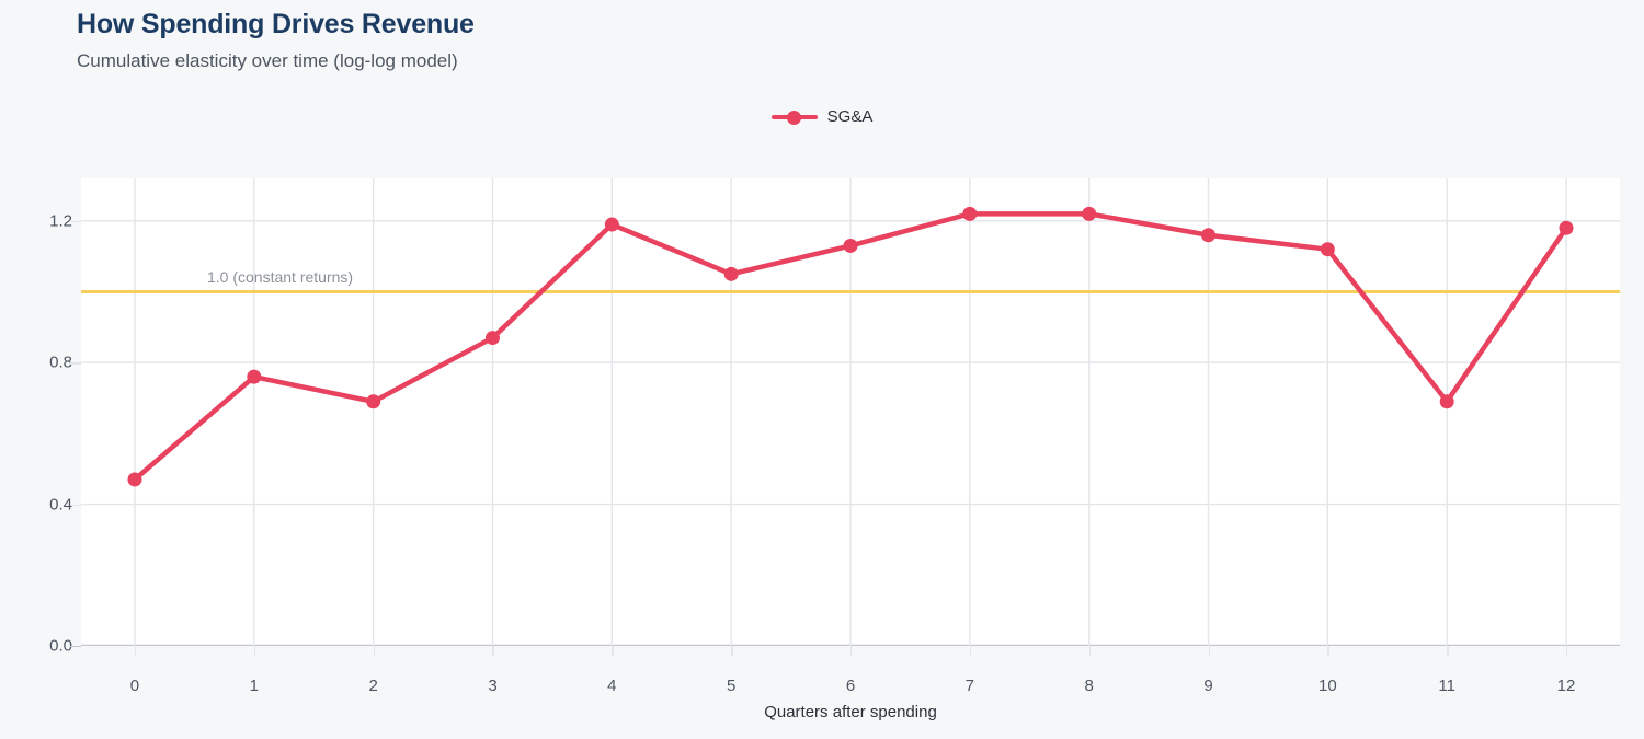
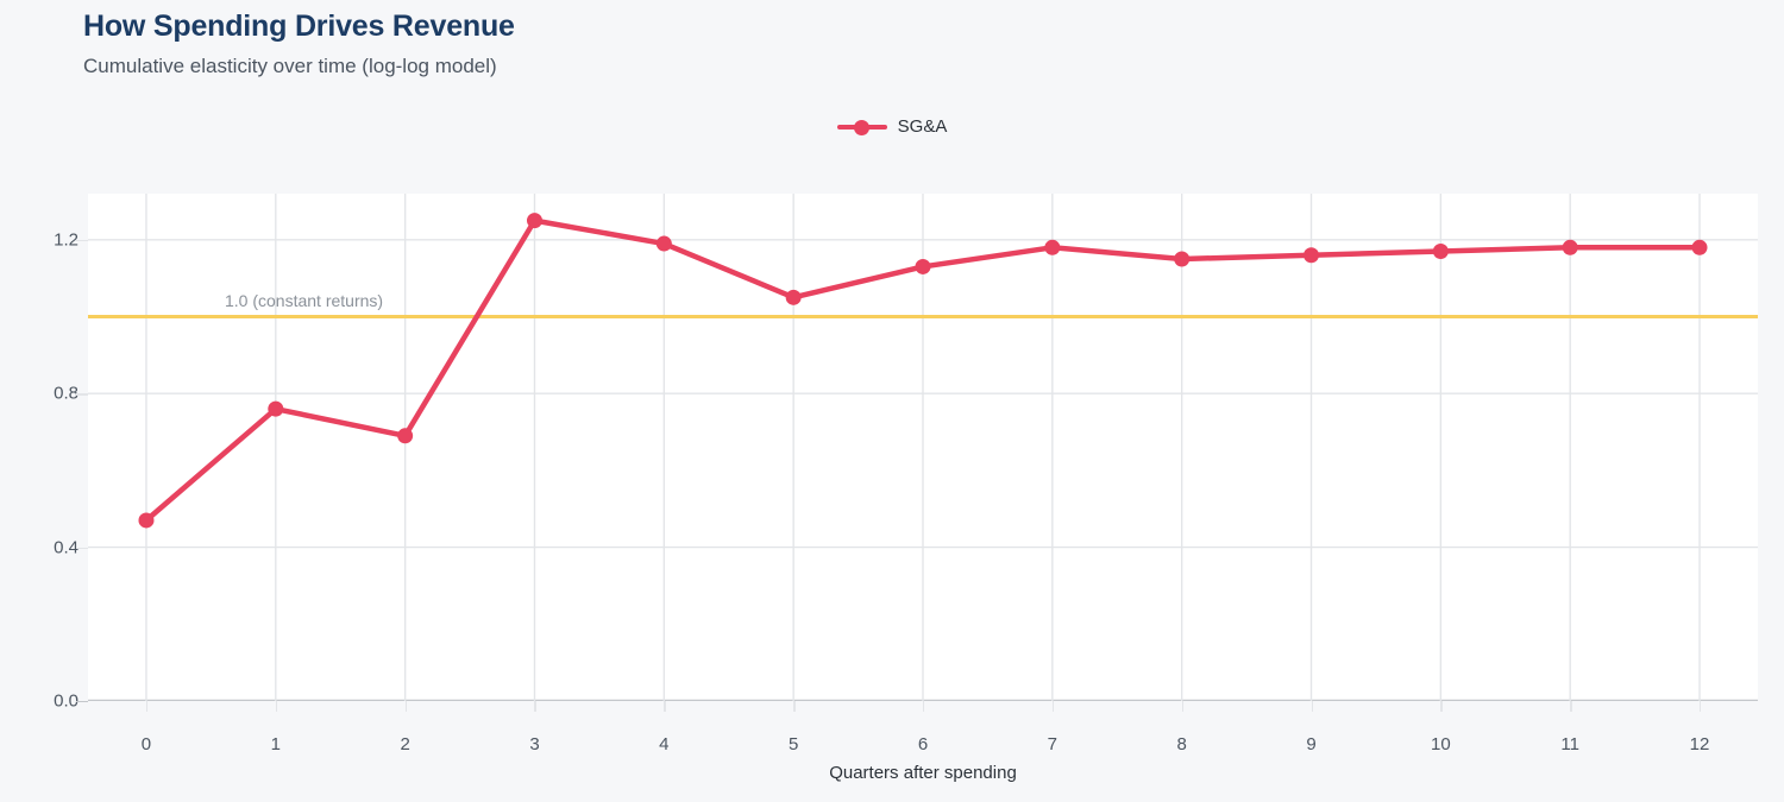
3: 0.87 -> 1.25
7: 1.22 -> 1.18
8: 1.22 -> 1.15
10: 1.12 -> 1.17
11: 0.69 -> 1.18
